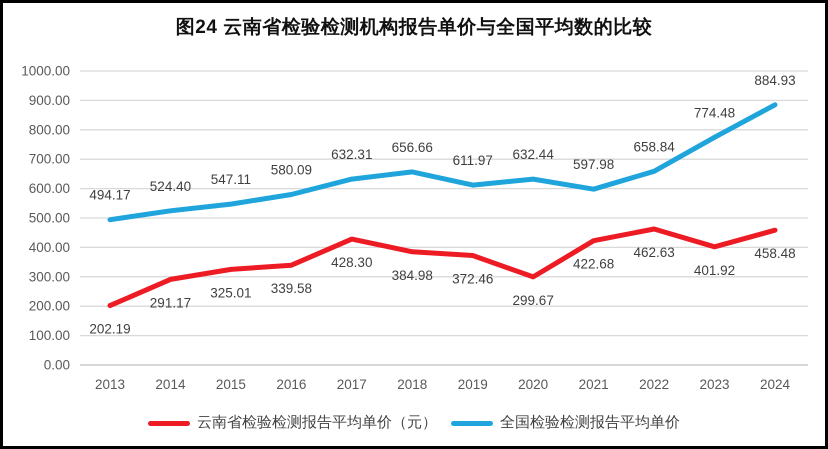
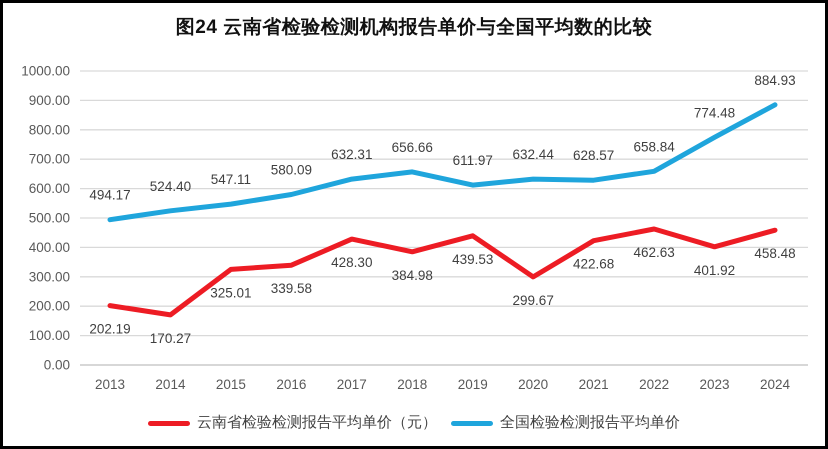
云南省检验检测报告平均单价（元）/2014: 291.17 -> 170.27
云南省检验检测报告平均单价（元）/2019: 372.46 -> 439.53
全国检验检测报告平均单价/2021: 597.98 -> 628.57
